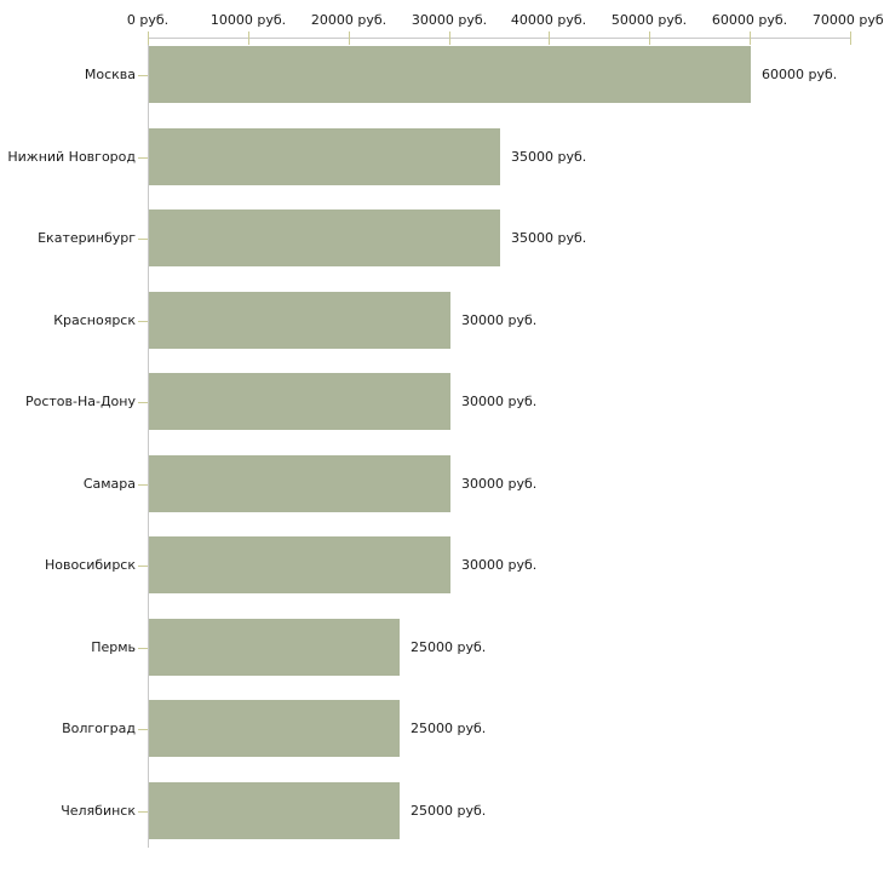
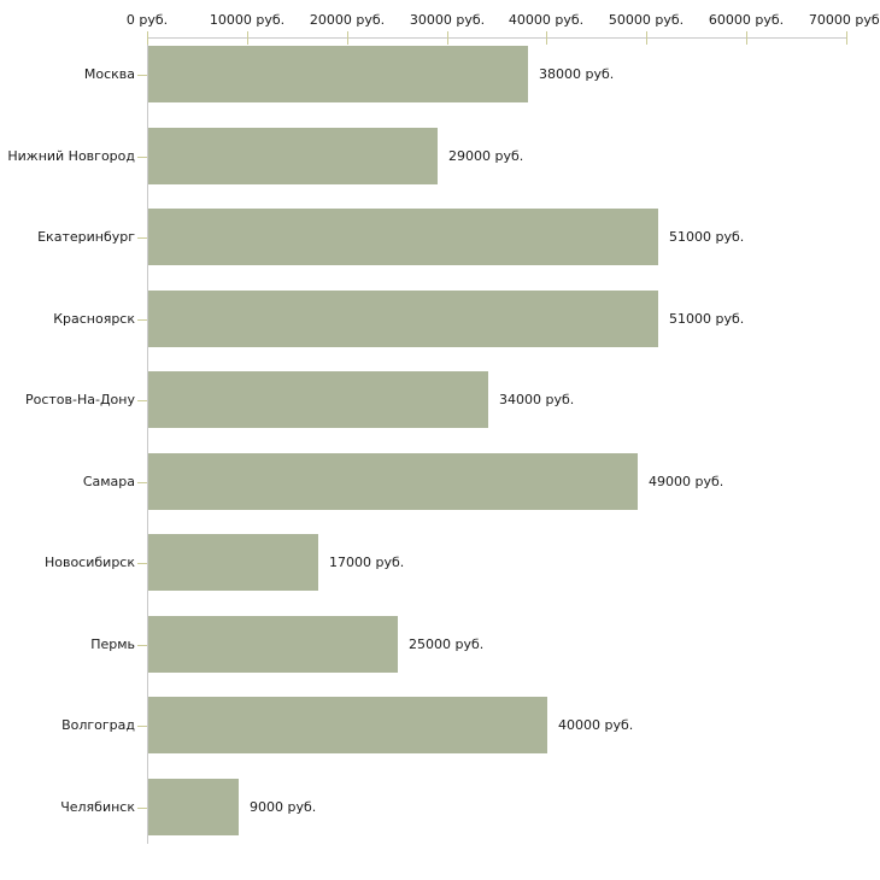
Москва: 60000 -> 38000
Нижний Новгород: 35000 -> 29000
Екатеринбург: 35000 -> 51000
Красноярск: 30000 -> 51000
Ростов-На-Дону: 30000 -> 34000
Самара: 30000 -> 49000
Новосибирск: 30000 -> 17000
Волгоград: 25000 -> 40000
Челябинск: 25000 -> 9000
